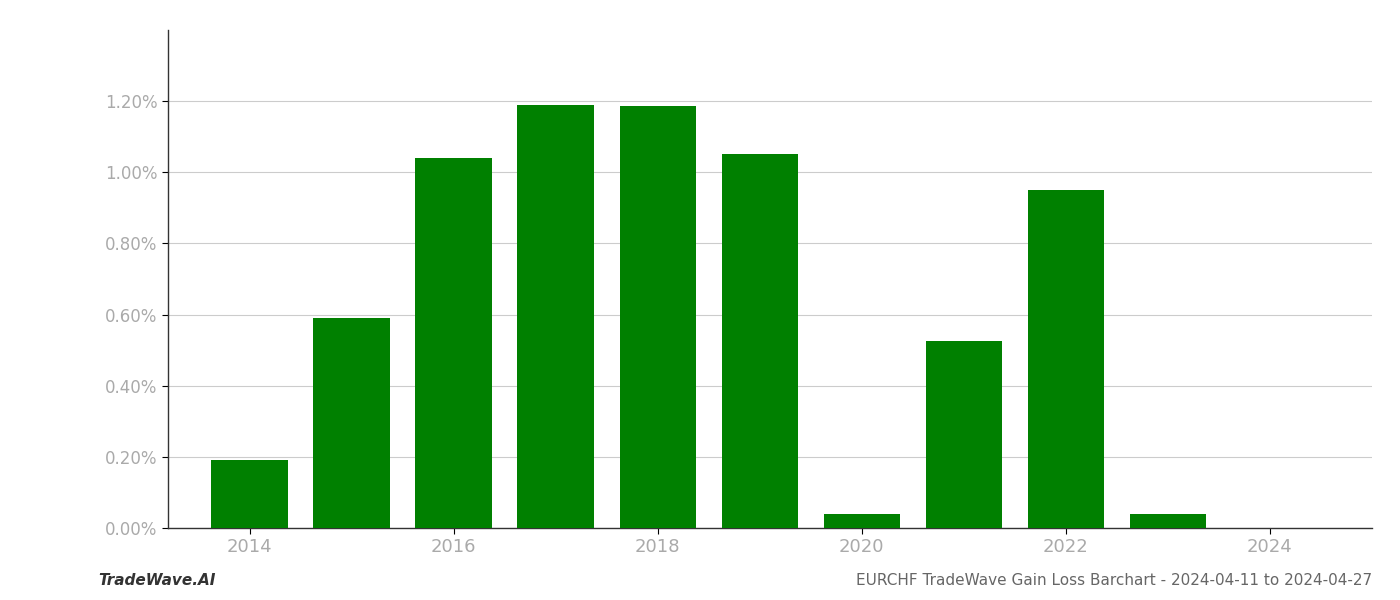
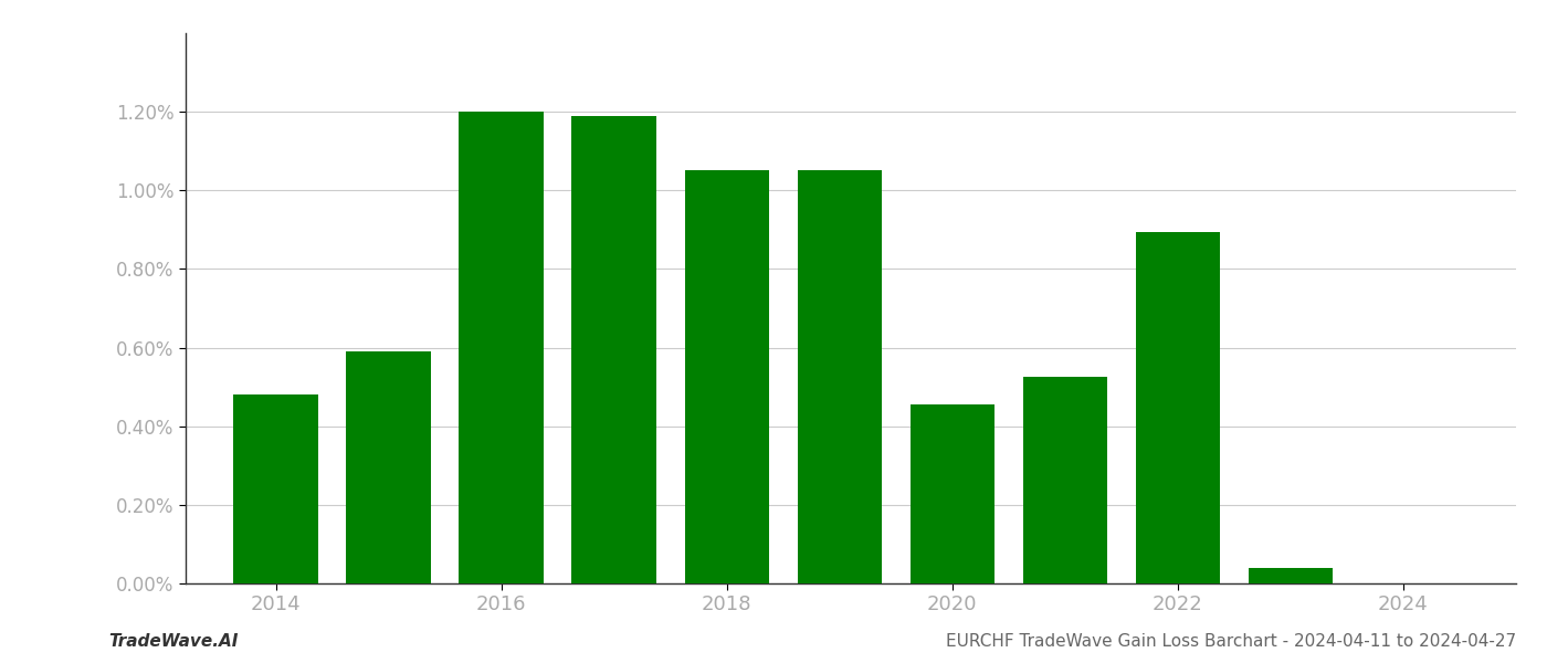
2014: 0.190% -> 0.480%
2016: 1.040% -> 1.200%
2018: 1.185% -> 1.050%
2020: 0.040% -> 0.455%
2022: 0.950% -> 0.895%
